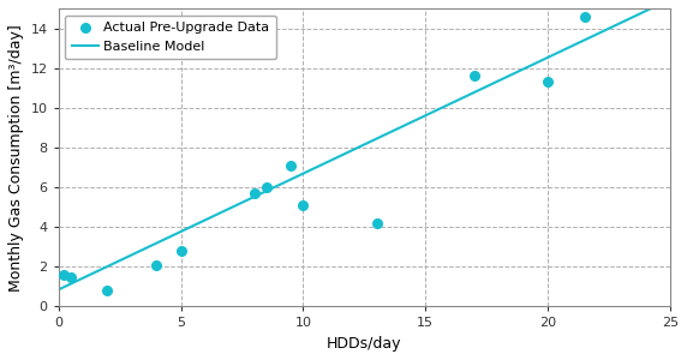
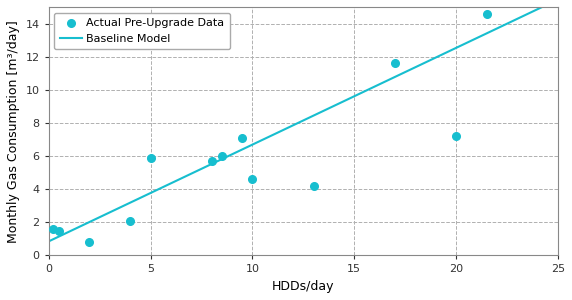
5: 2.8 -> 5.9
10: 5.1 -> 4.6
20: 11.3 -> 7.2
